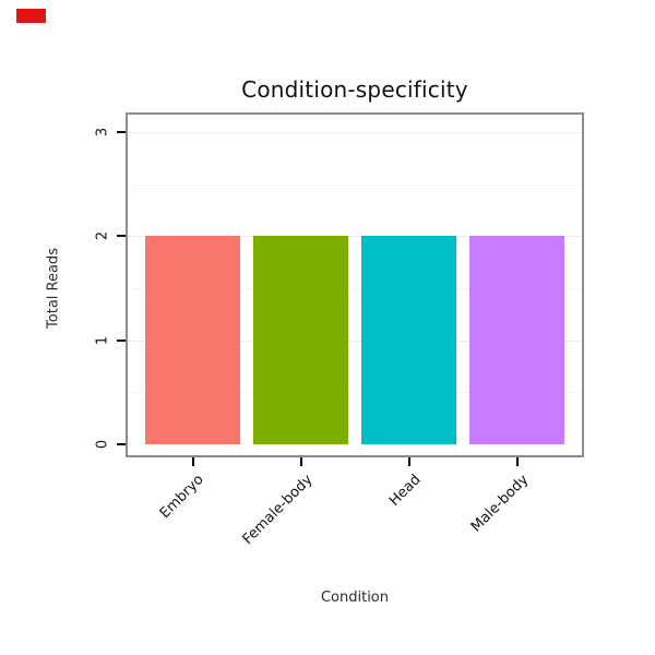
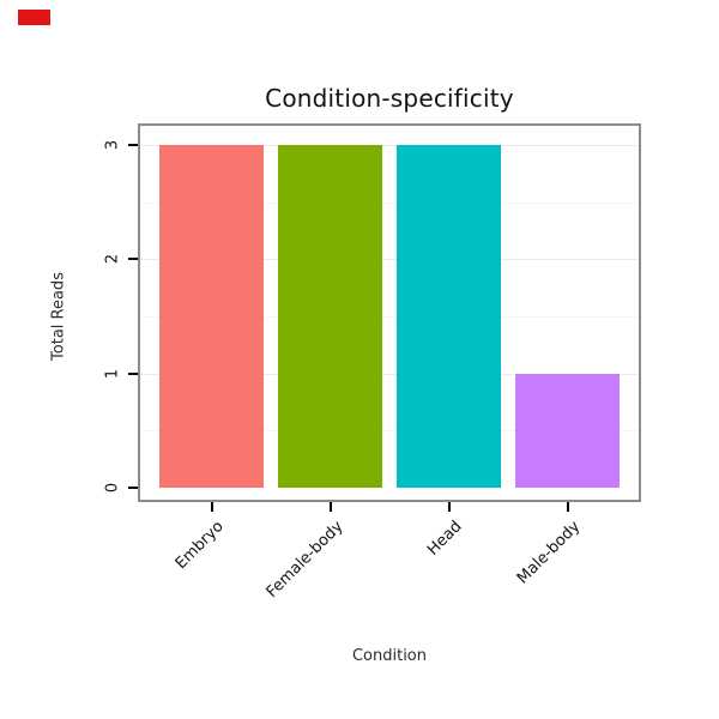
Embryo: 2 -> 3
Female-body: 2 -> 3
Head: 2 -> 3
Male-body: 2 -> 1
